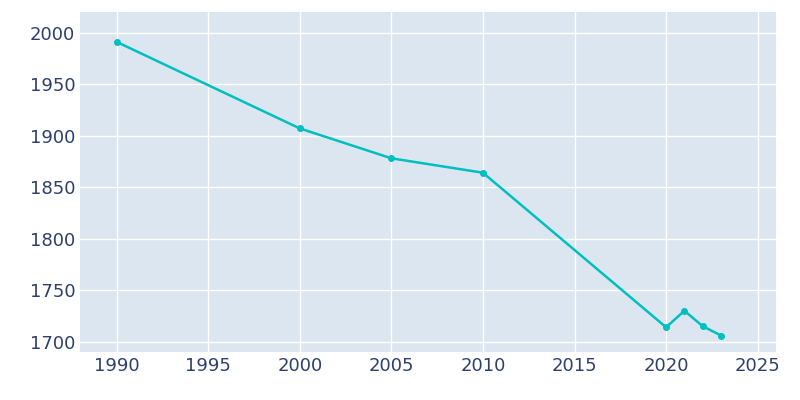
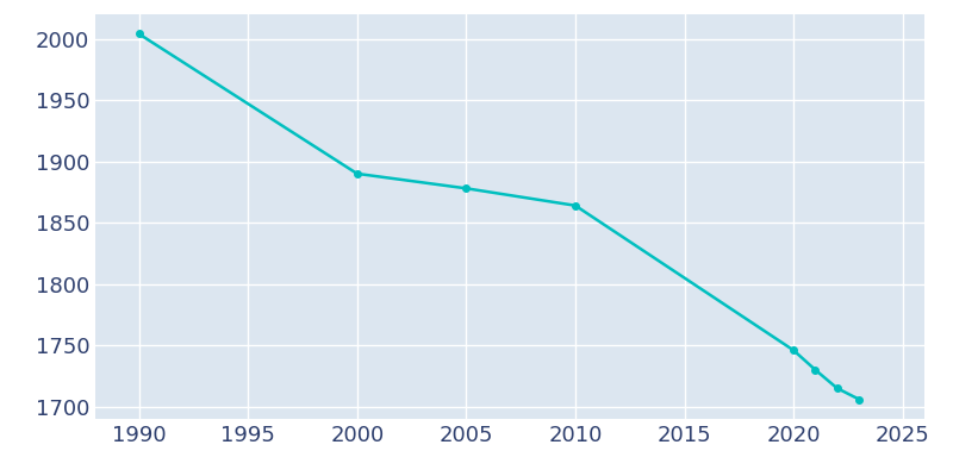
1990: 1991 -> 2004
2000: 1907 -> 1890
2020: 1714 -> 1746
